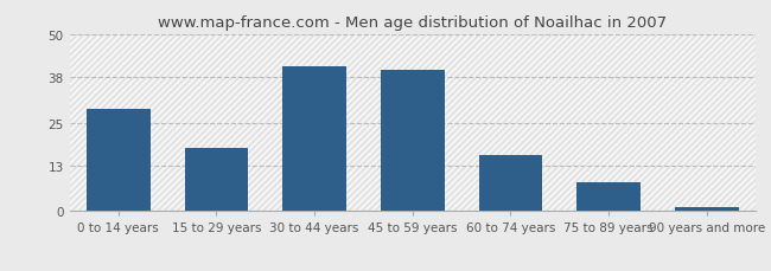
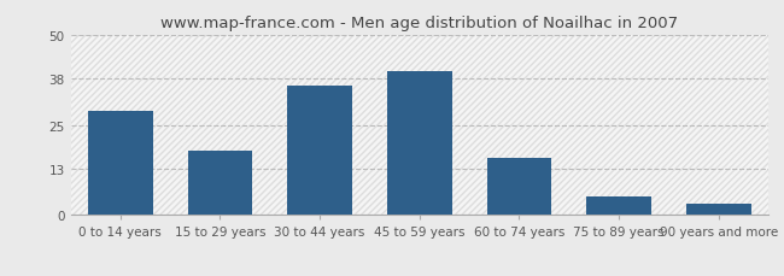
30 to 44 years: 41 -> 36
75 to 89 years: 8 -> 5
90 years and more: 1 -> 3
